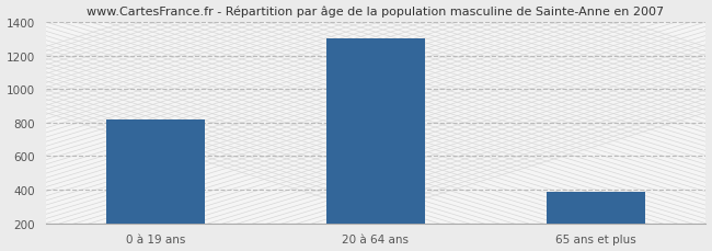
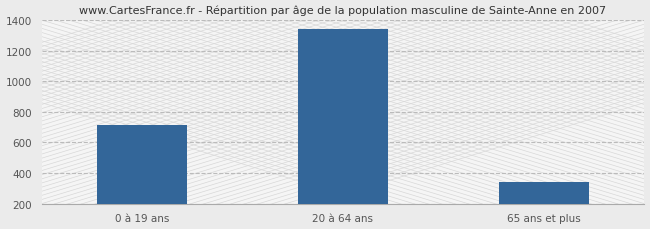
0 à 19 ans: 820 -> 720
20 à 64 ans: 1300 -> 1340
65 ans et plus: 390 -> 340
